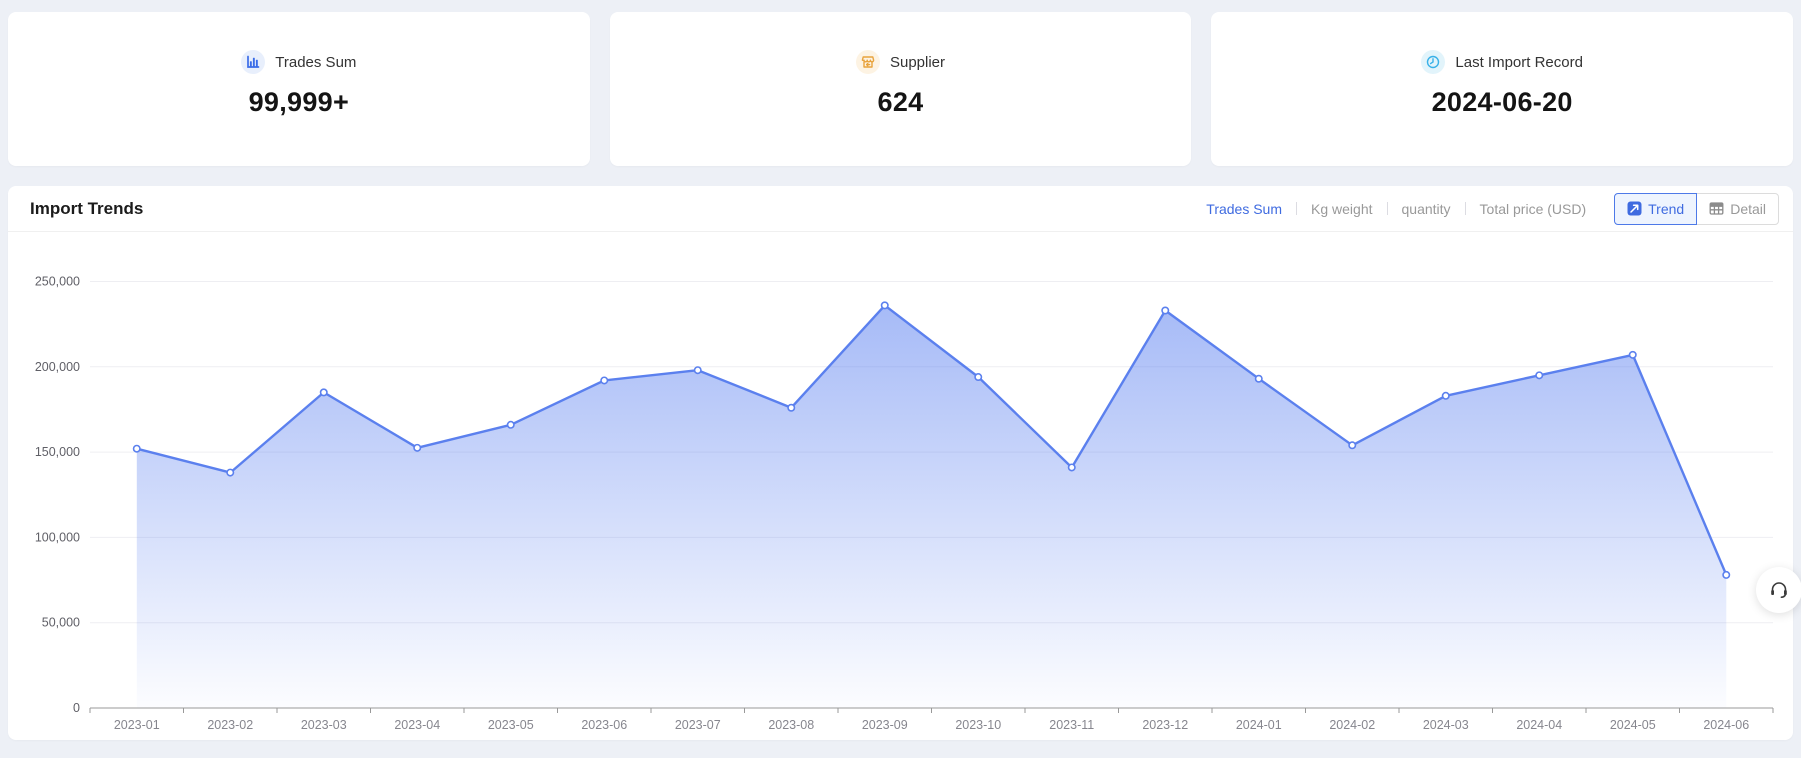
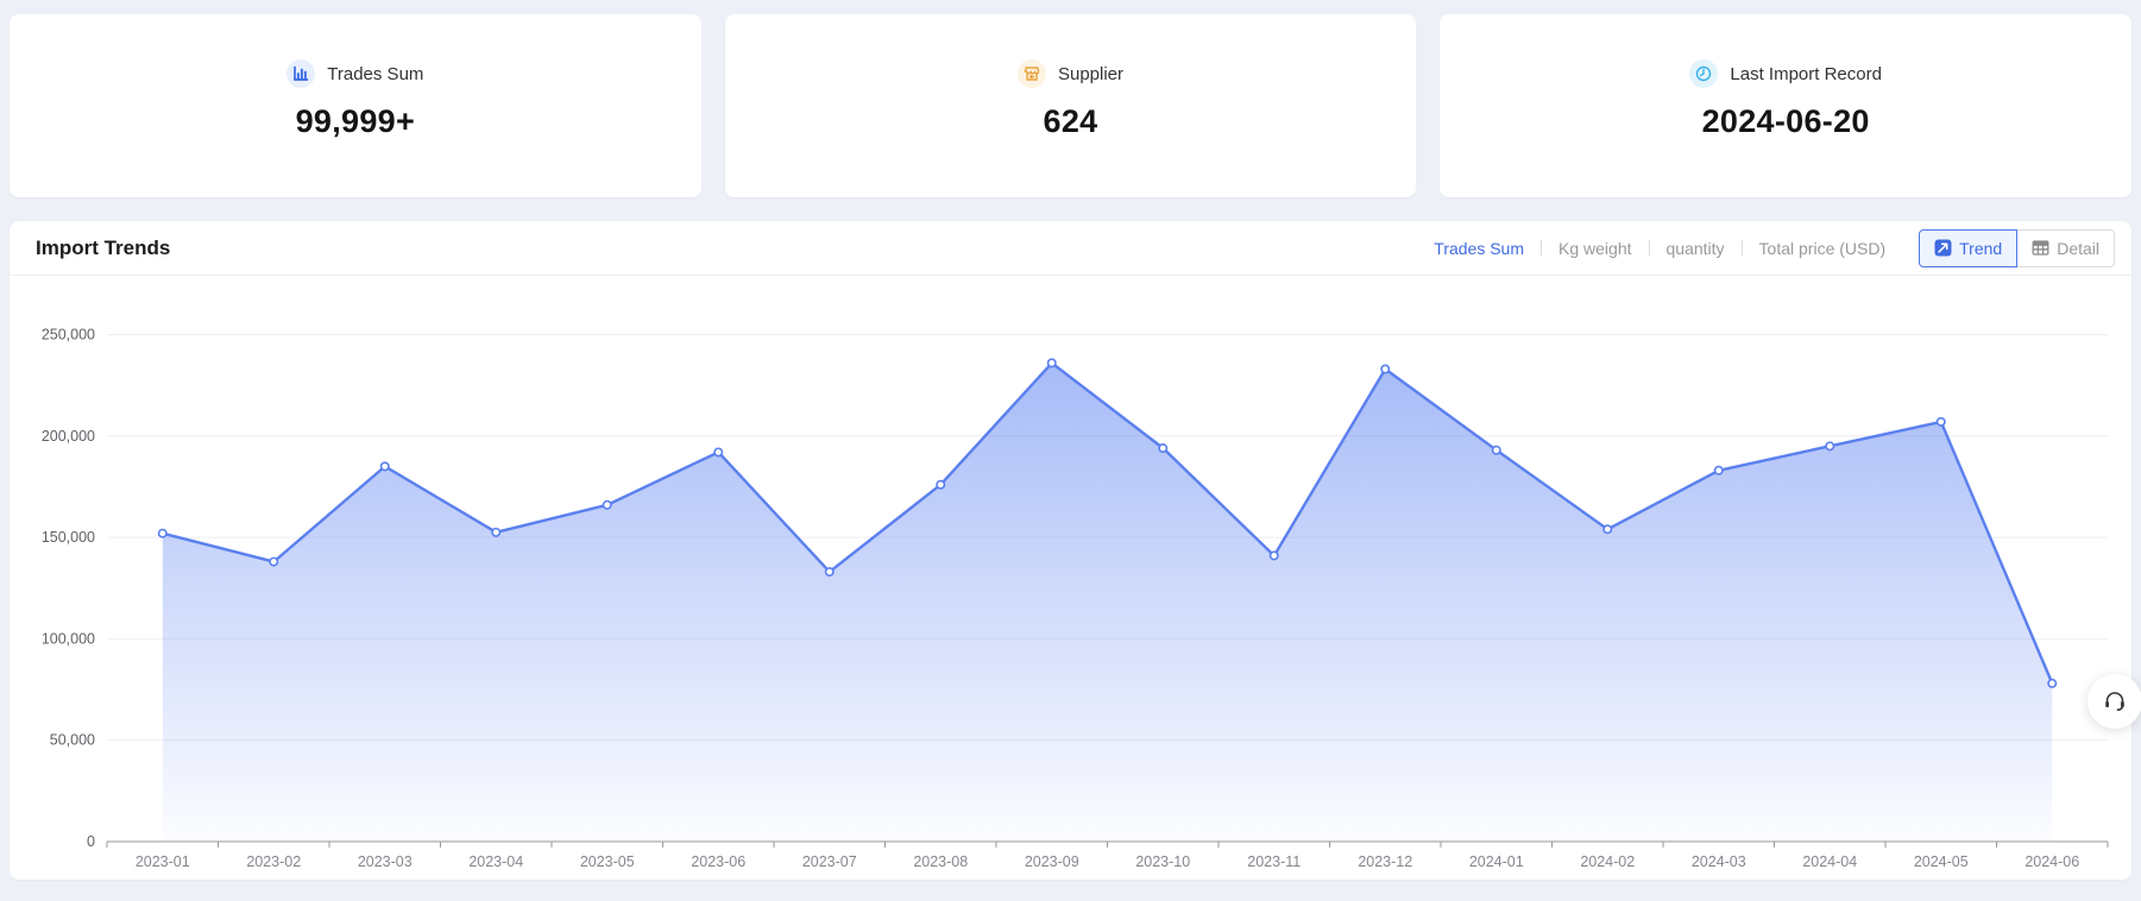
2023-07: 198000 -> 133000
